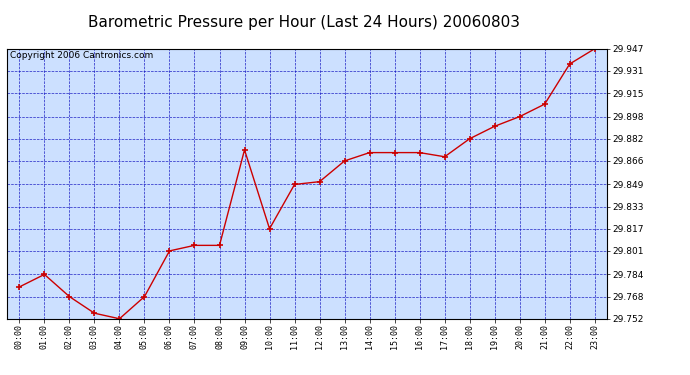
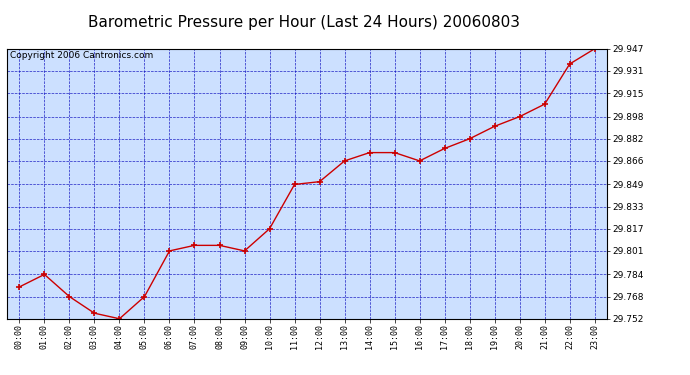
09:00: 29.874 -> 29.801
16:00: 29.872 -> 29.866
17:00: 29.869 -> 29.875
